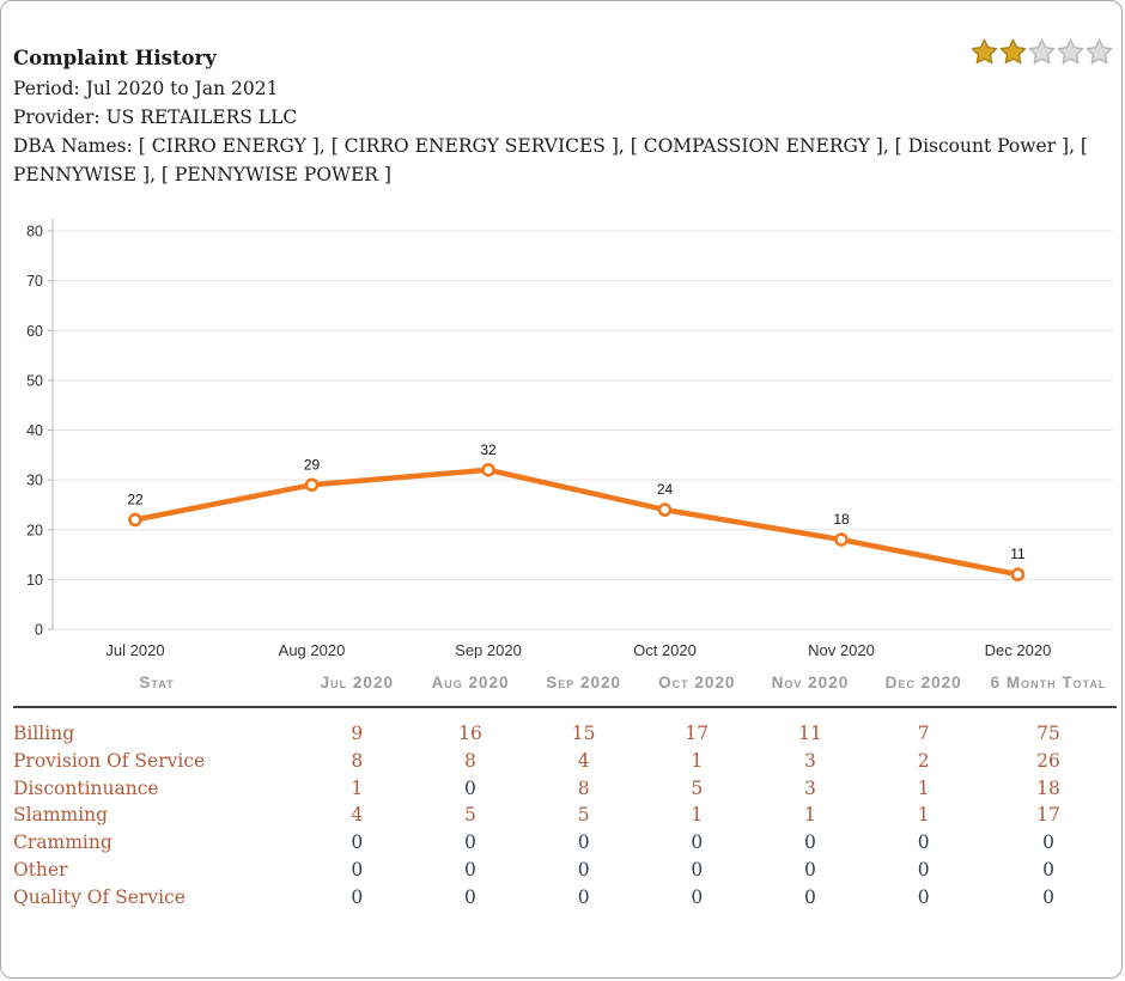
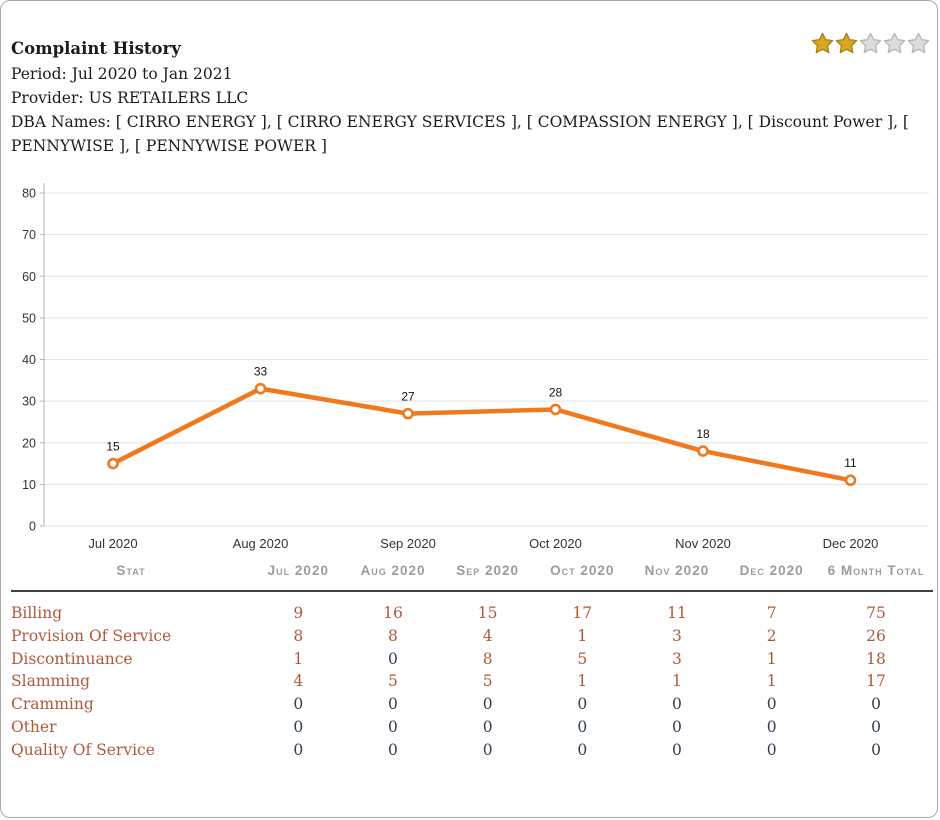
Jul 2020: 22 -> 15
Aug 2020: 29 -> 33
Sep 2020: 32 -> 27
Oct 2020: 24 -> 28
